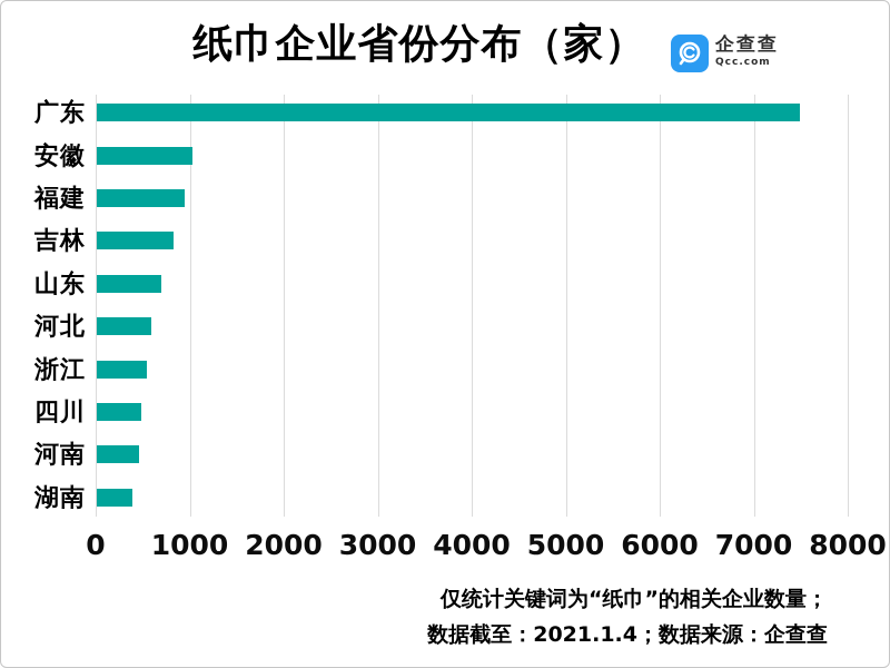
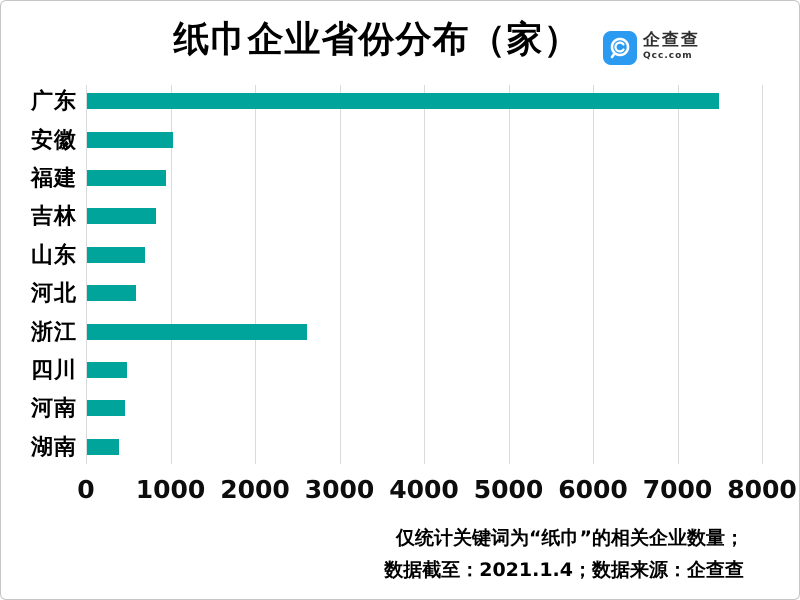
浙江: 500 -> 2600
